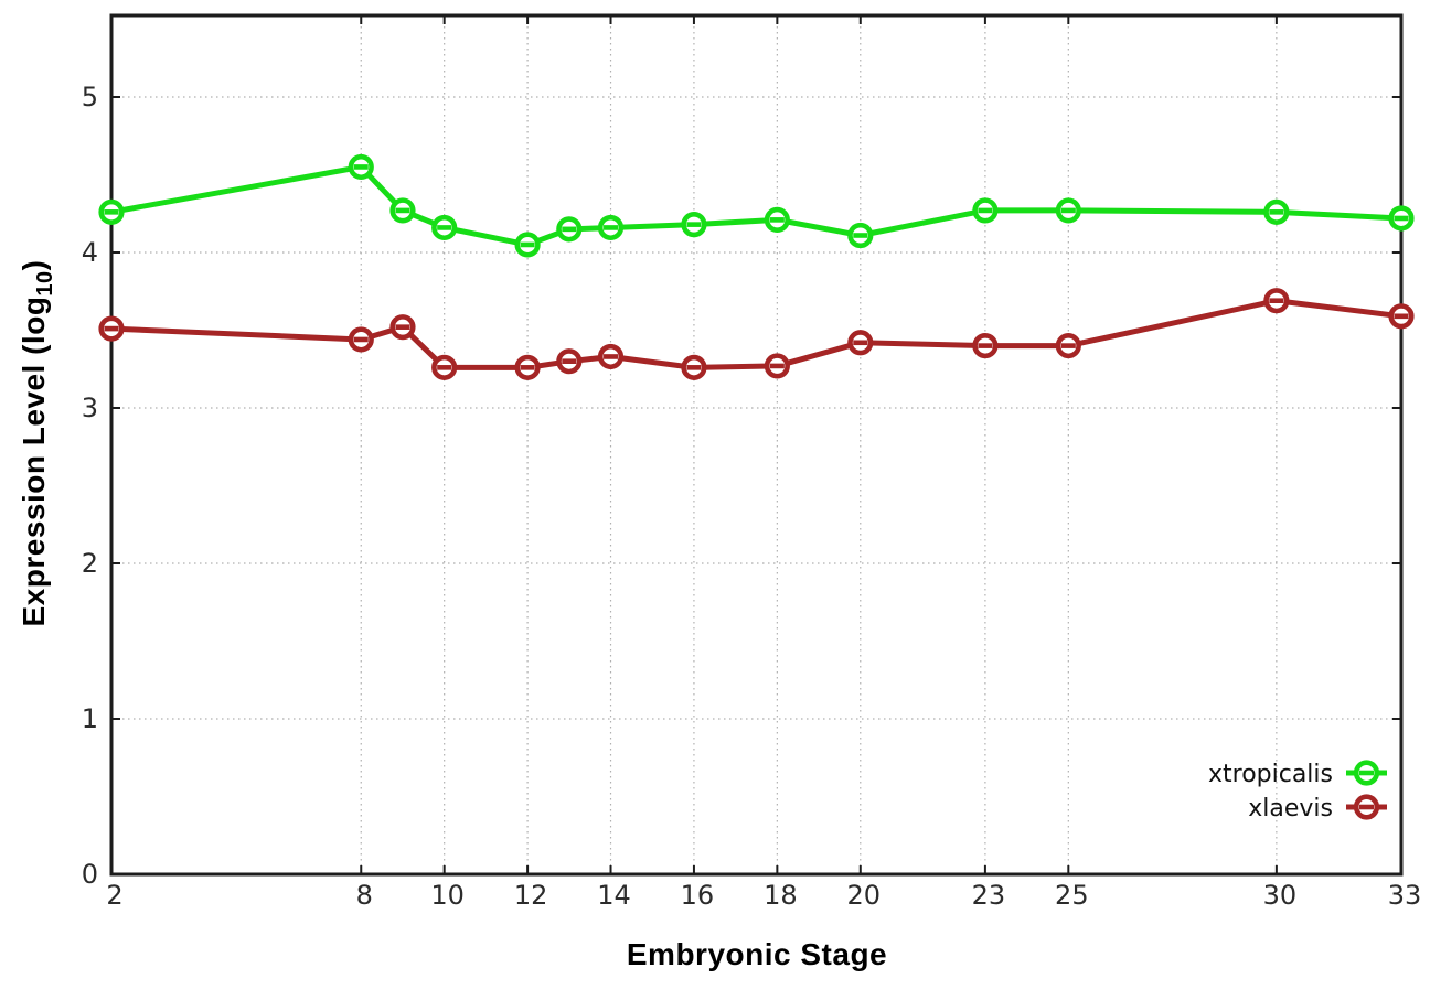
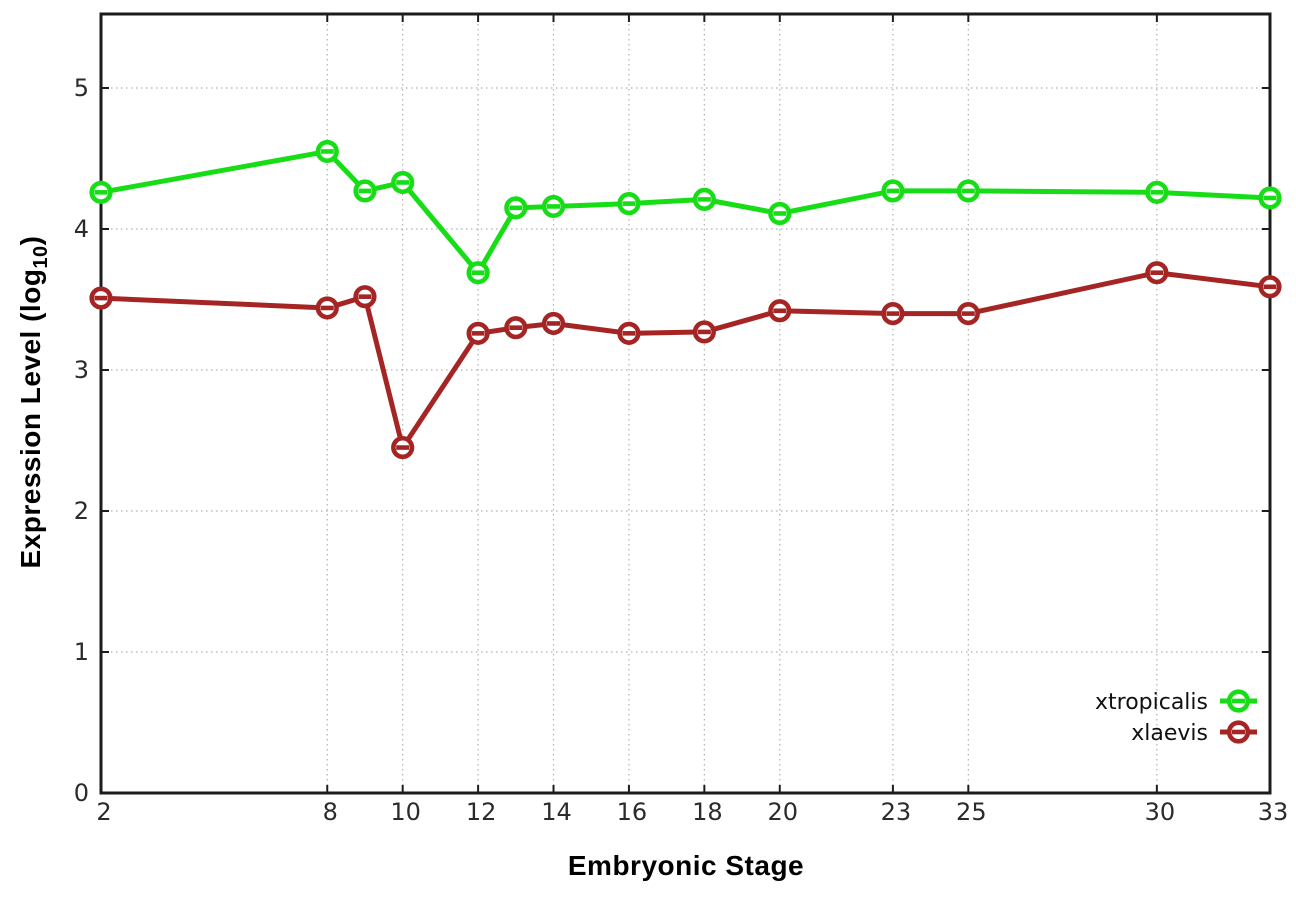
xtropicalis/10: 4.16 -> 4.33
xlaevis/10: 3.26 -> 2.45
xtropicalis/12: 4.05 -> 3.69
